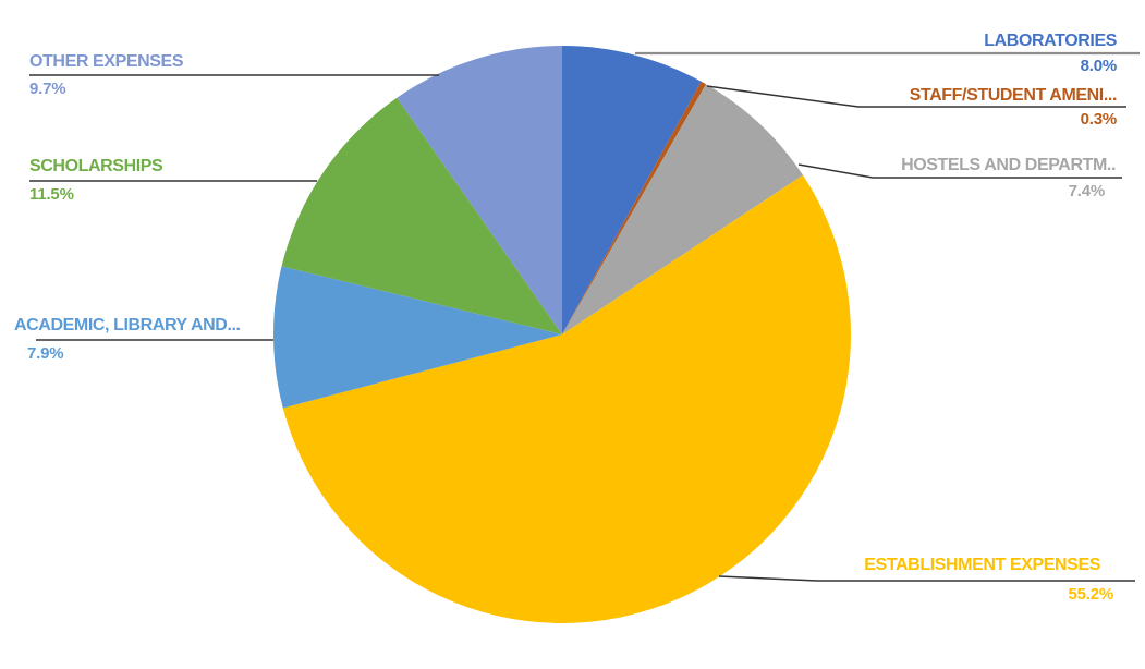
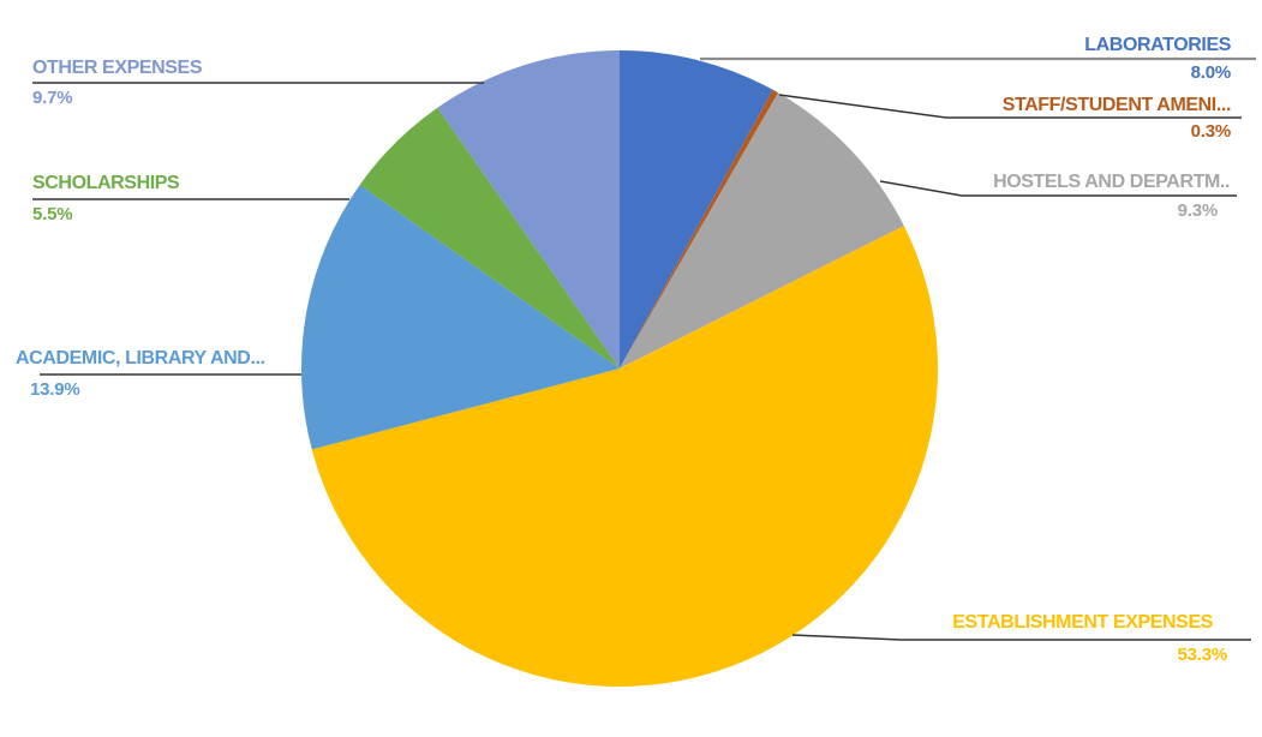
HOSTELS AND DEPARTM..: 7.4% -> 9.3%
ESTABLISHMENT EXPENSES: 55.2% -> 53.3%
ACADEMIC, LIBRARY AND...: 7.9% -> 13.9%
SCHOLARSHIPS: 11.5% -> 5.5%
